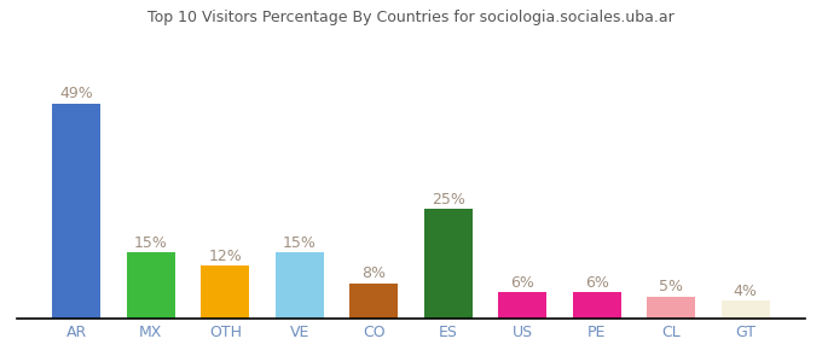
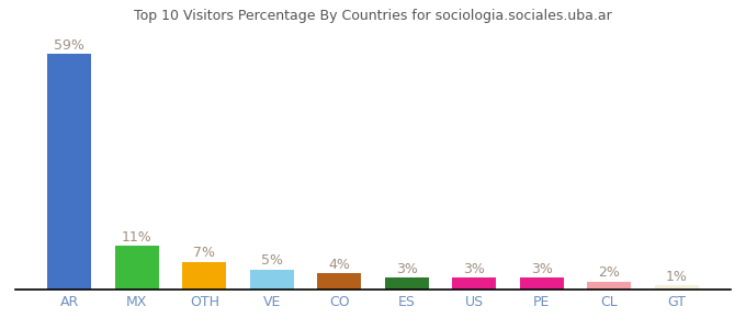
AR: 49% -> 59%
MX: 15% -> 11%
OTH: 12% -> 7%
VE: 15% -> 5%
CO: 8% -> 4%
ES: 25% -> 3%
US: 6% -> 3%
PE: 6% -> 3%
CL: 5% -> 2%
GT: 4% -> 1%
